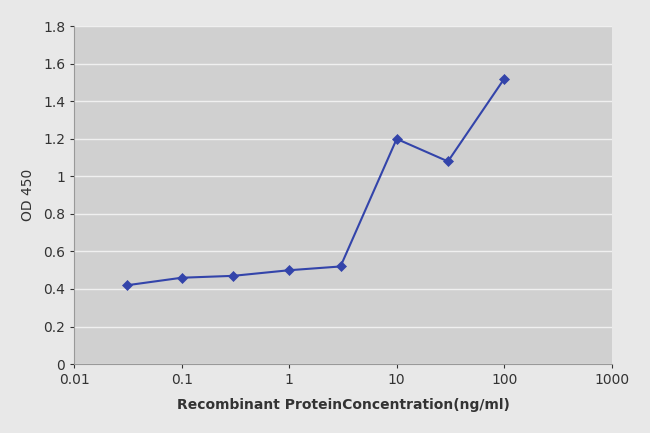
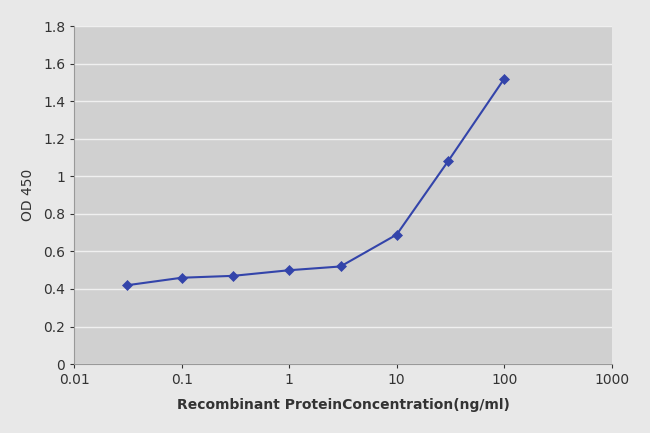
10: 1.20 -> 0.69
